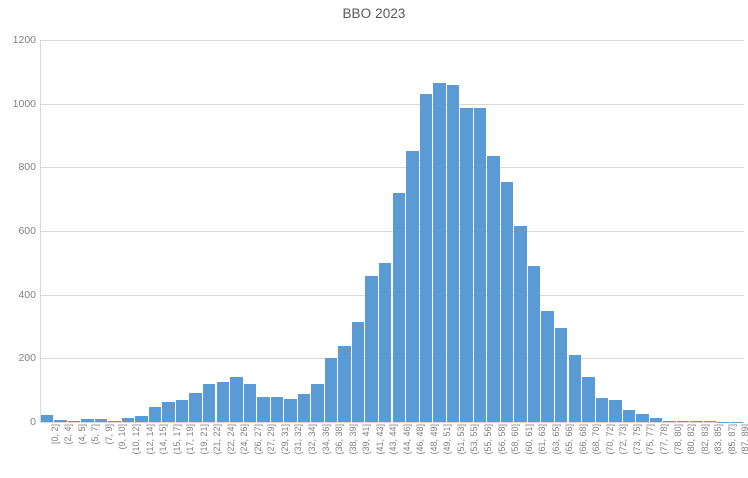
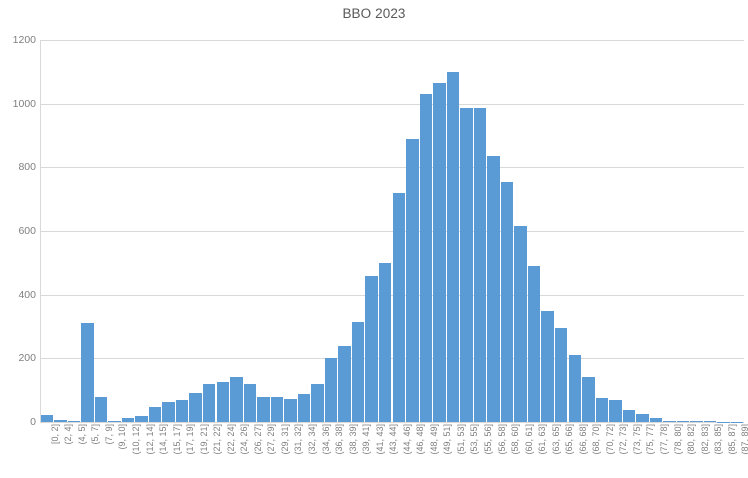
(5, 7]: 10 -> 310
(7, 9]: 10 -> 80
(46, 48]: 850 -> 890
(51, 53]: 1060 -> 1100
